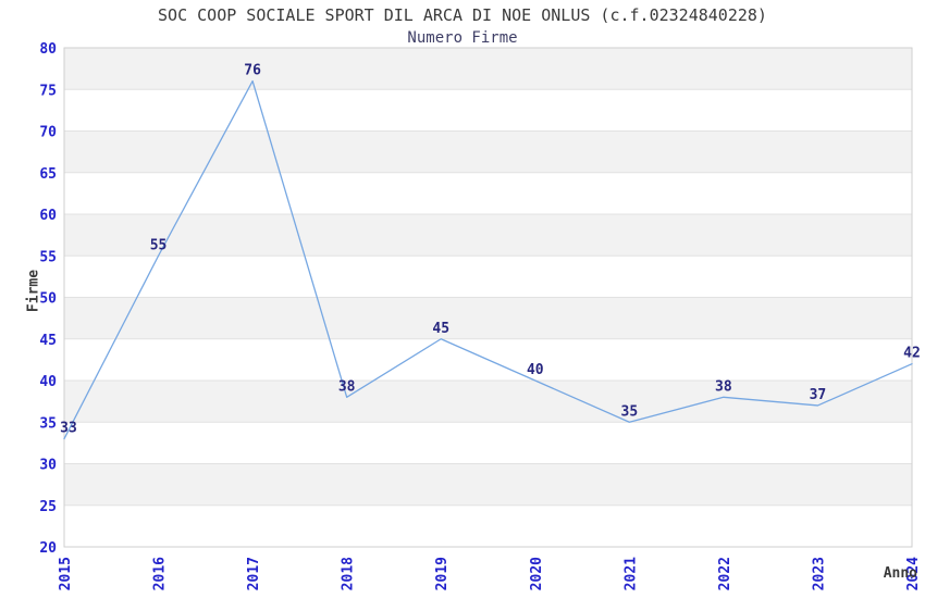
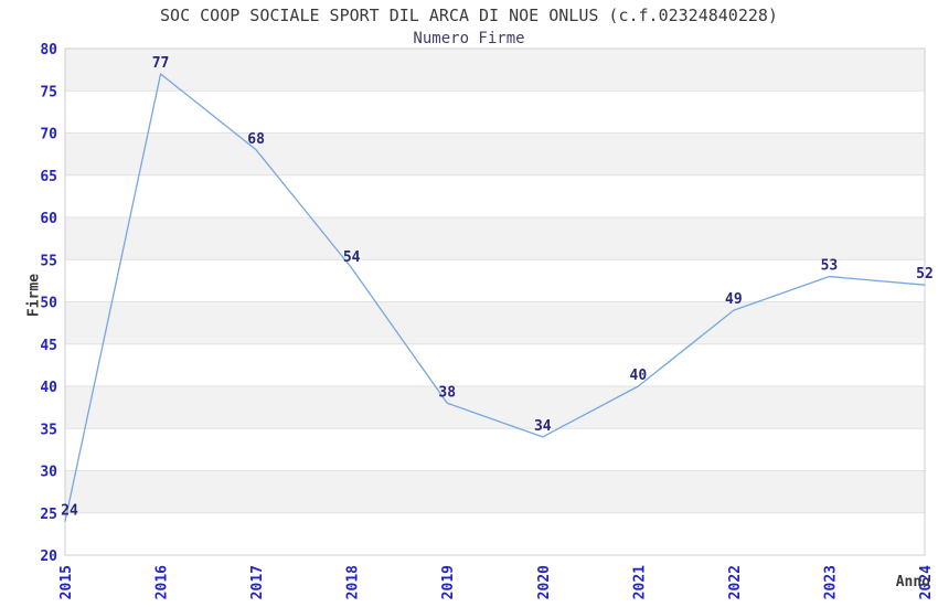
2015: 33 -> 24
2016: 55 -> 77
2017: 76 -> 68
2018: 38 -> 54
2019: 45 -> 38
2020: 40 -> 34
2021: 35 -> 40
2022: 38 -> 49
2023: 37 -> 53
2024: 42 -> 52
